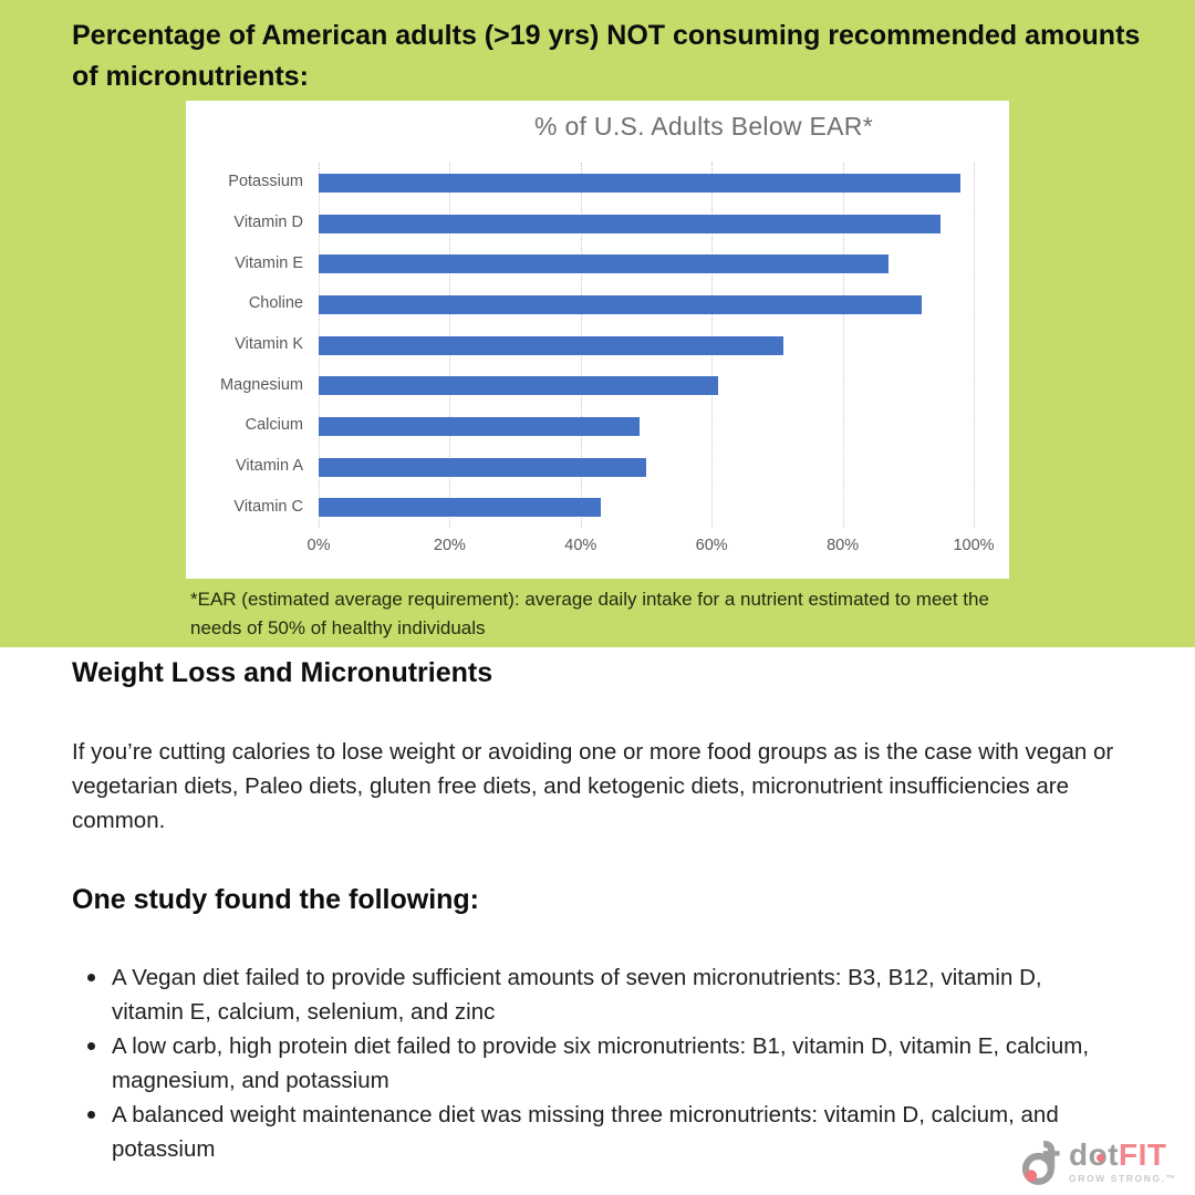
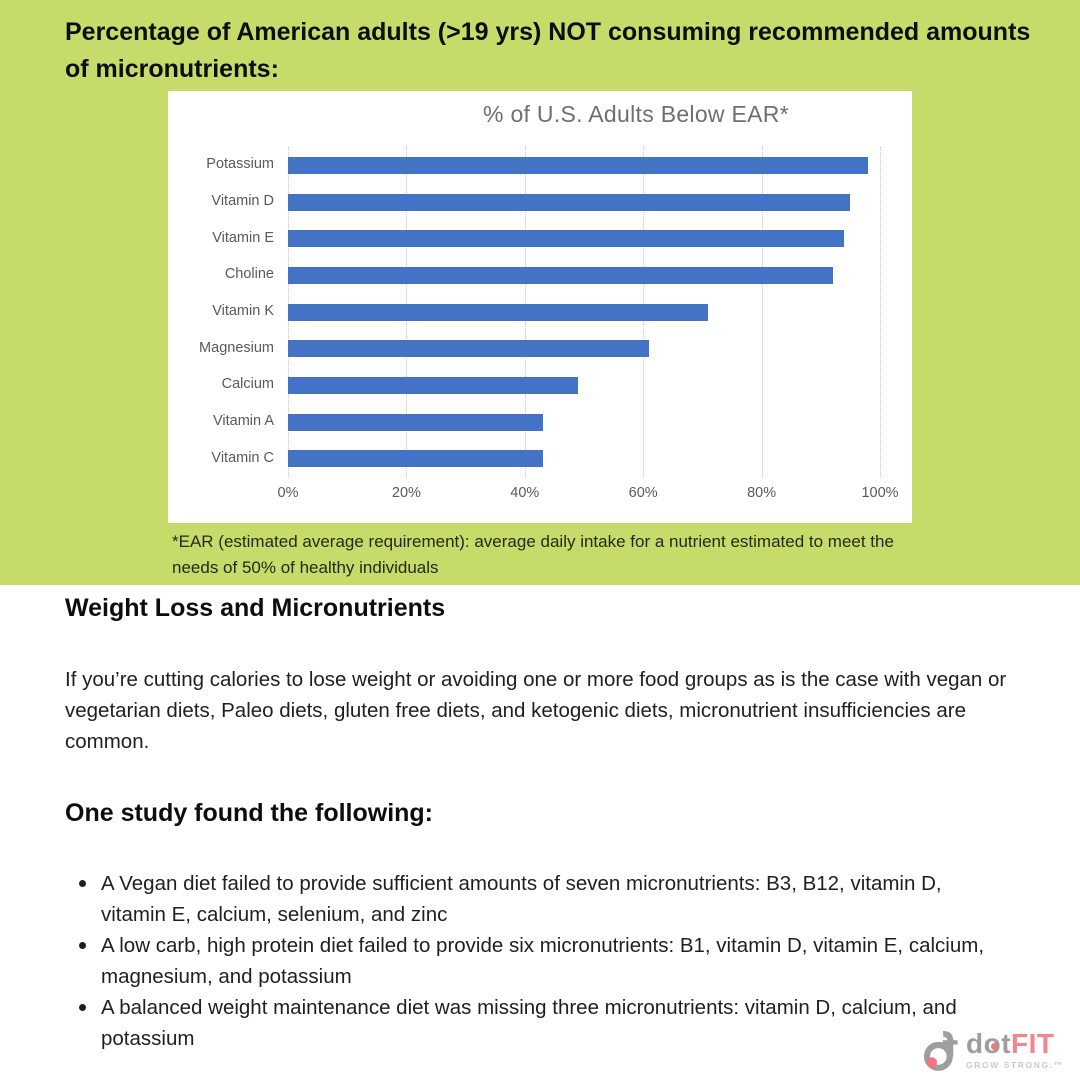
Vitamin E: 87% -> 94%
Vitamin A: 50% -> 43%
